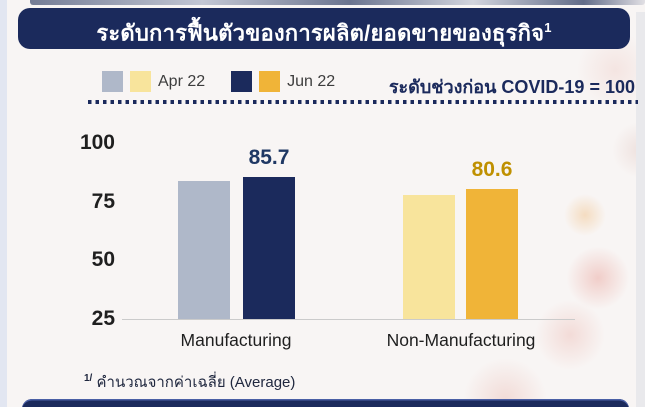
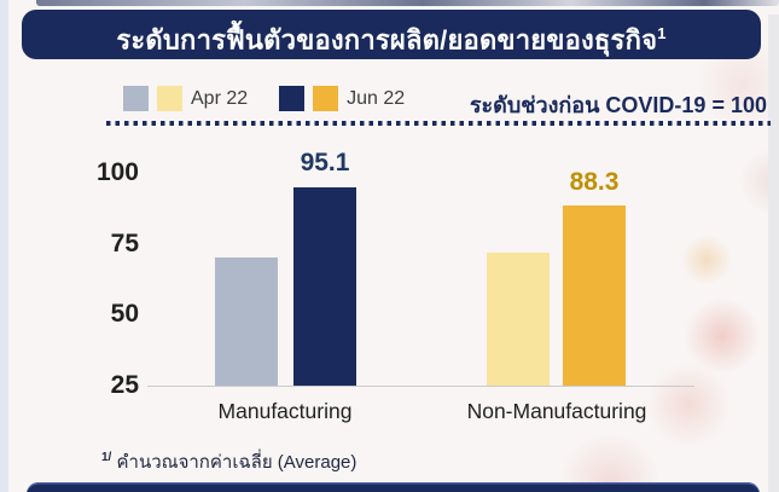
Apr 22/Manufacturing: 84 -> 70
Jun 22/Manufacturing: 85.7 -> 95.1
Apr 22/Non-Manufacturing: 78 -> 72
Jun 22/Non-Manufacturing: 80.6 -> 88.3
